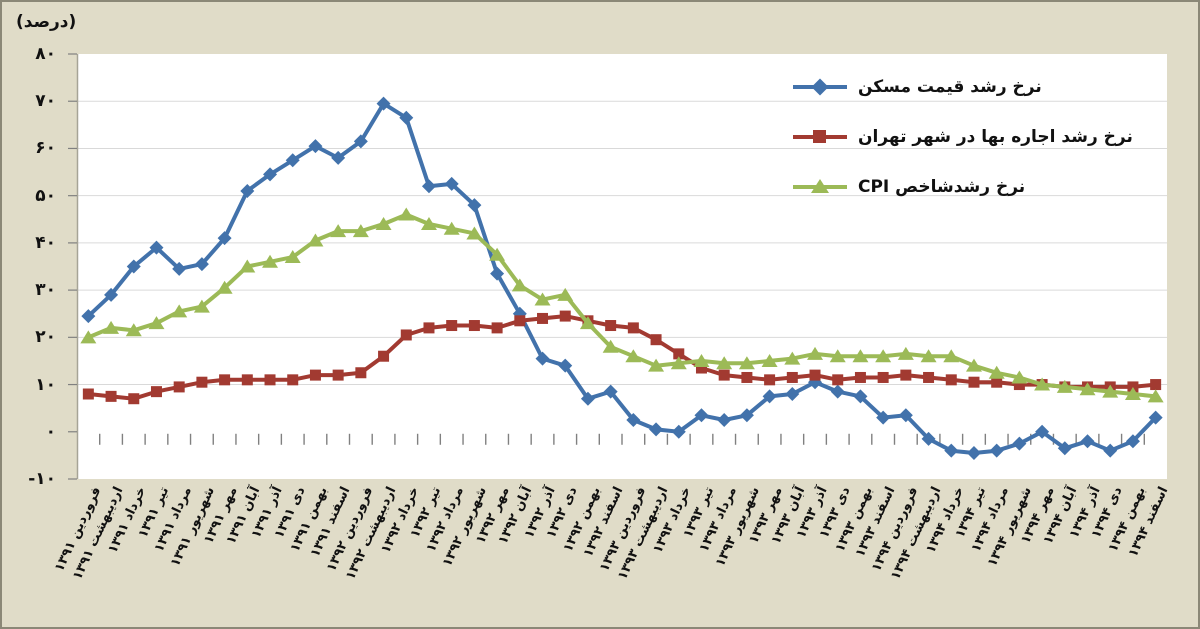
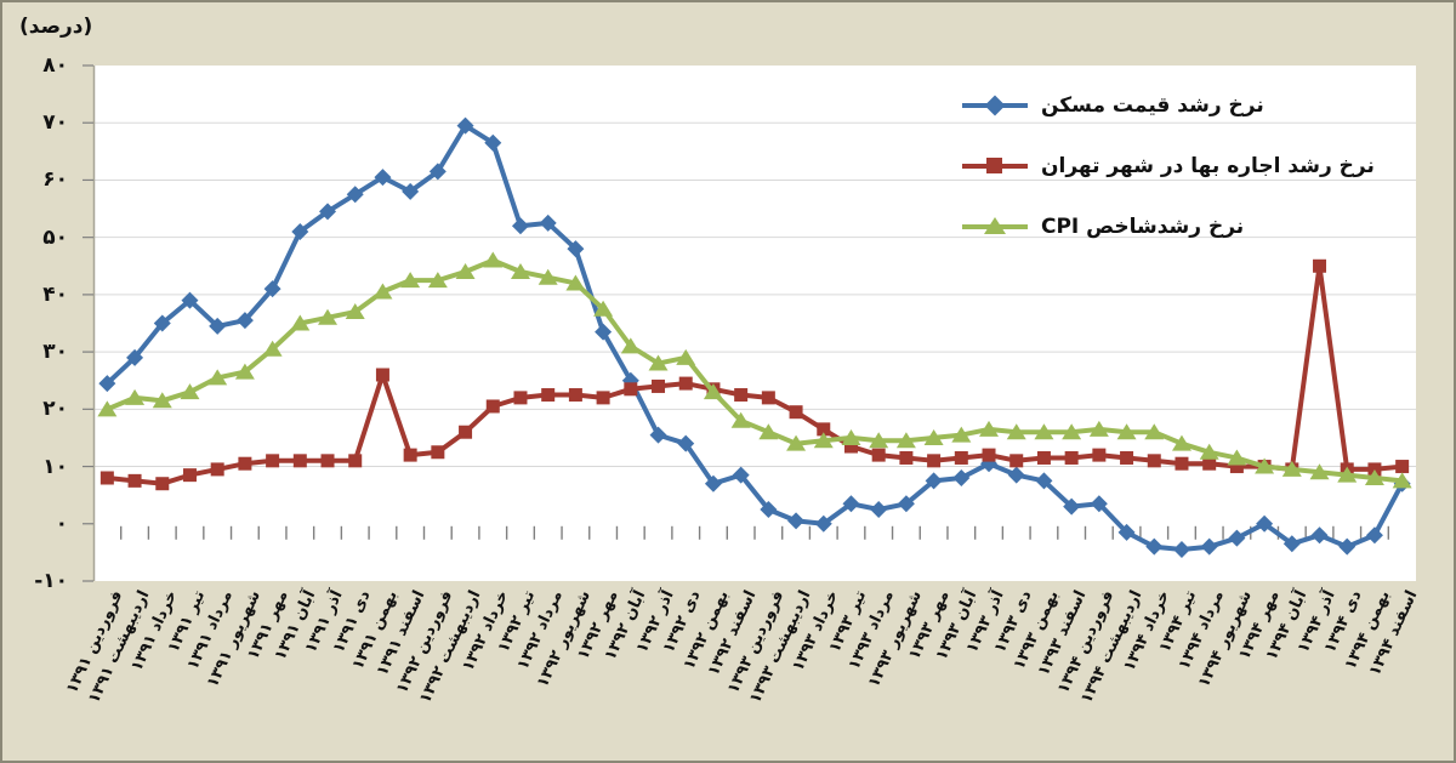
نرخ رشد اجاره بها در شهر تهران/بهمن ۱۳۹۱: 12 -> 26
نرخ رشد اجاره بها در شهر تهران/آذر ۱۳۹۴: 10 -> 45
نرخ رشد قیمت مسکن/اسفند ۱۳۹۴: 3 -> 7
